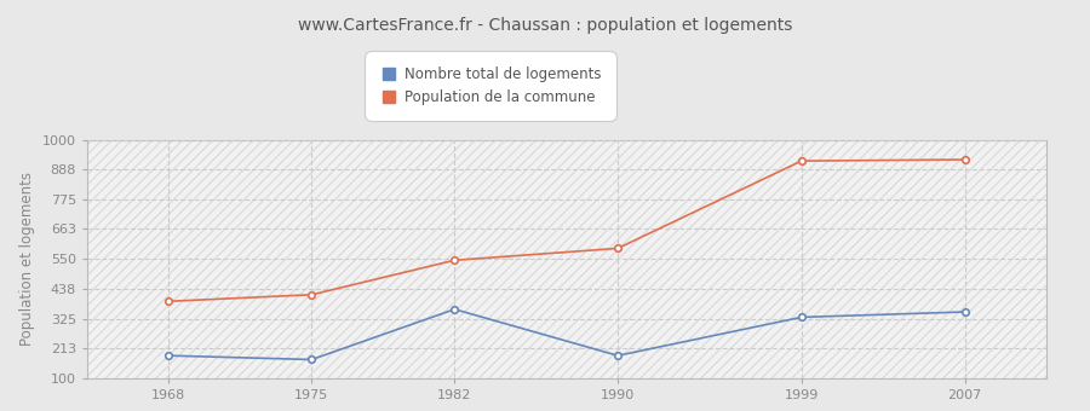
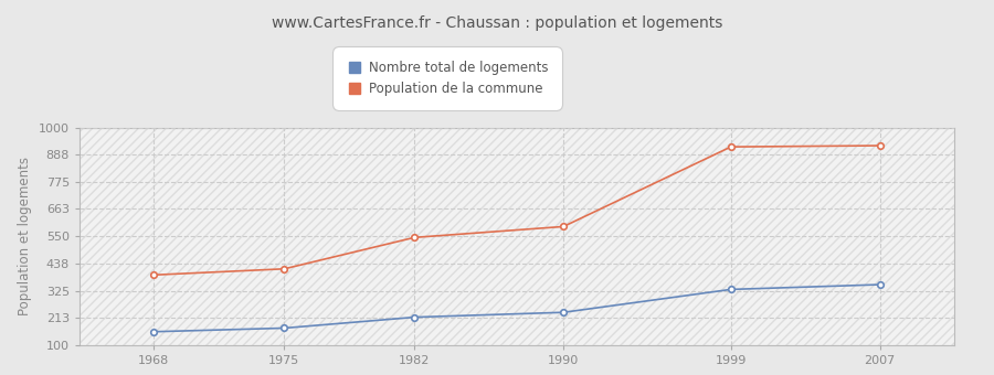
Nombre total de logements/1968: 185 -> 155
Nombre total de logements/1982: 360 -> 215
Nombre total de logements/1990: 185 -> 235
